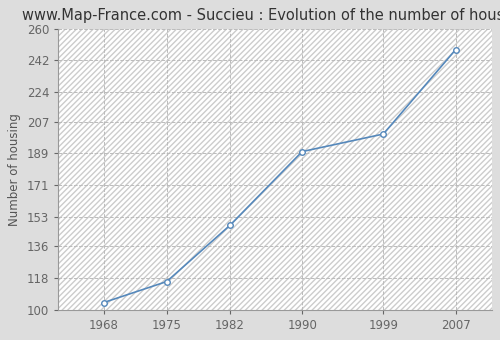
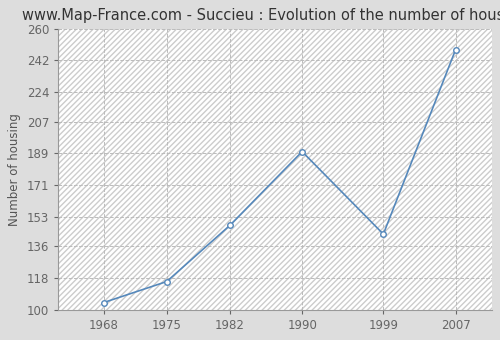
1999: 200 -> 143
